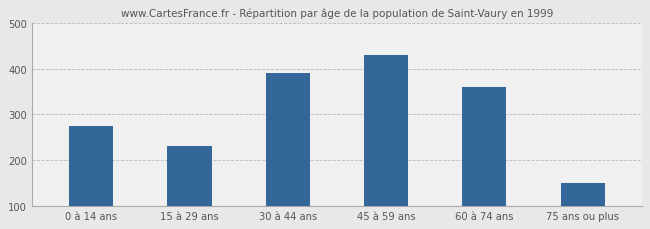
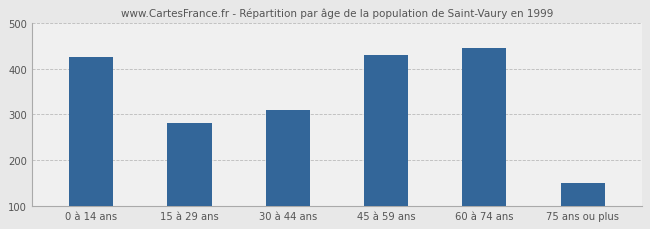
0 à 14 ans: 275 -> 425
15 à 29 ans: 230 -> 280
30 à 44 ans: 390 -> 310
60 à 74 ans: 360 -> 445
